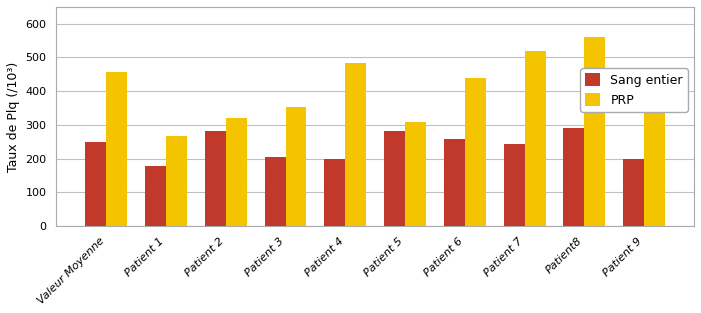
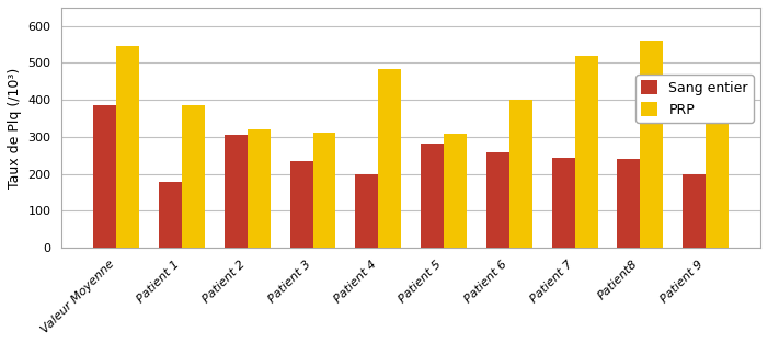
Sang entier/Valeur Moyenne: 248 -> 385
PRP/Valeur Moyenne: 458 -> 545
PRP/Patient 1: 268 -> 385
Sang entier/Patient 2: 282 -> 305
Sang entier/Patient 3: 205 -> 235
PRP/Patient 3: 352 -> 310
PRP/Patient 6: 438 -> 400
Sang entier/Patient8: 292 -> 240
